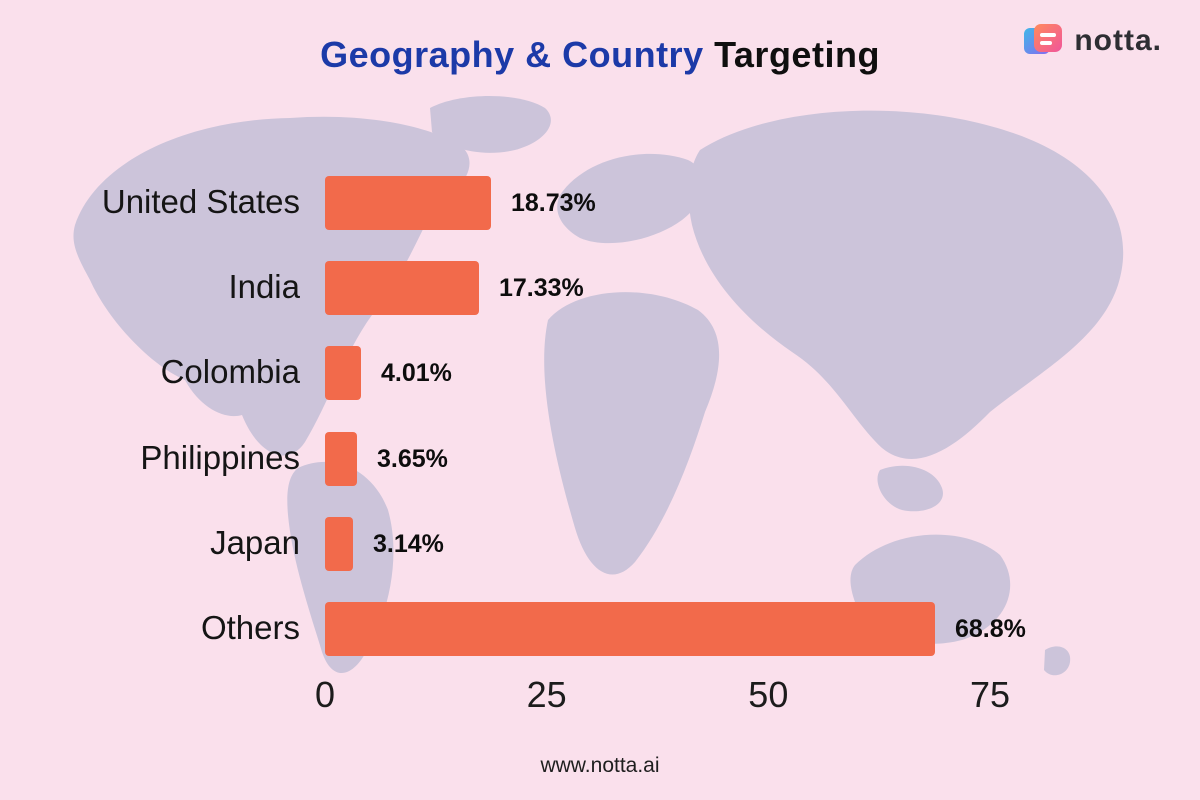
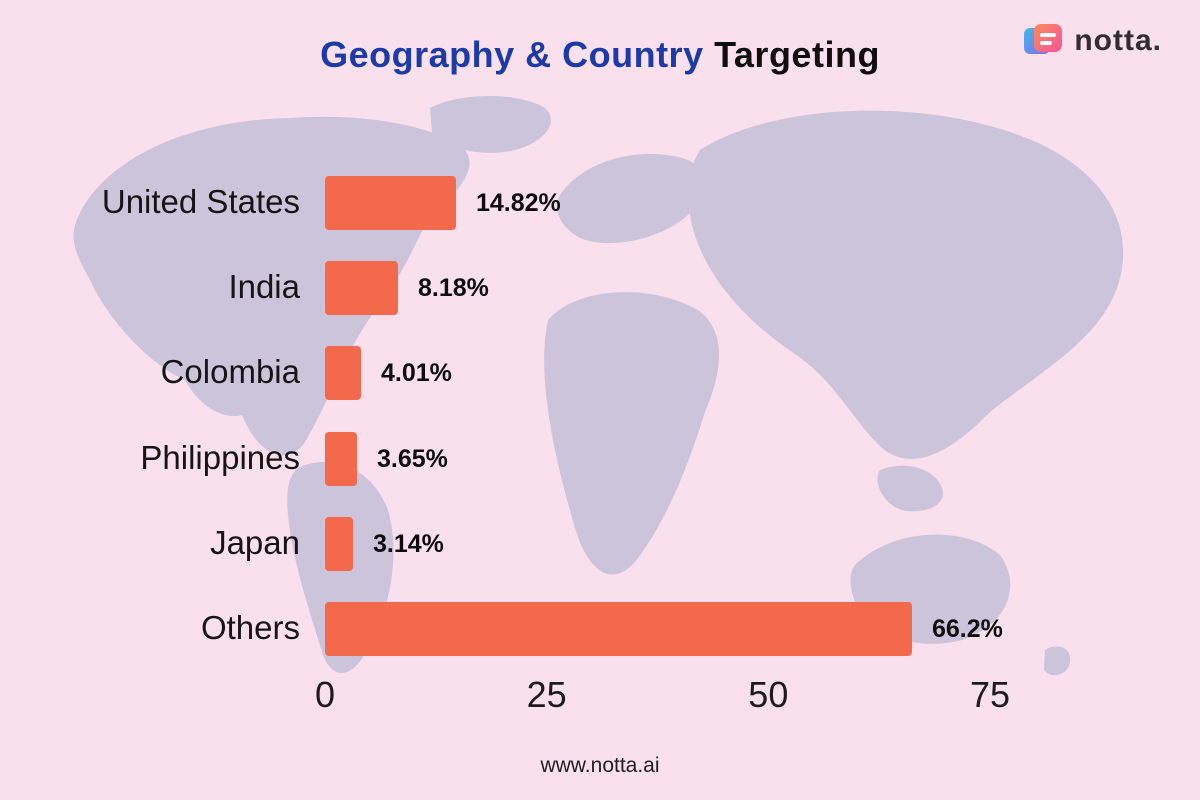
United States: 18.73% -> 14.82%
India: 17.33% -> 8.18%
Others: 68.8% -> 66.2%
